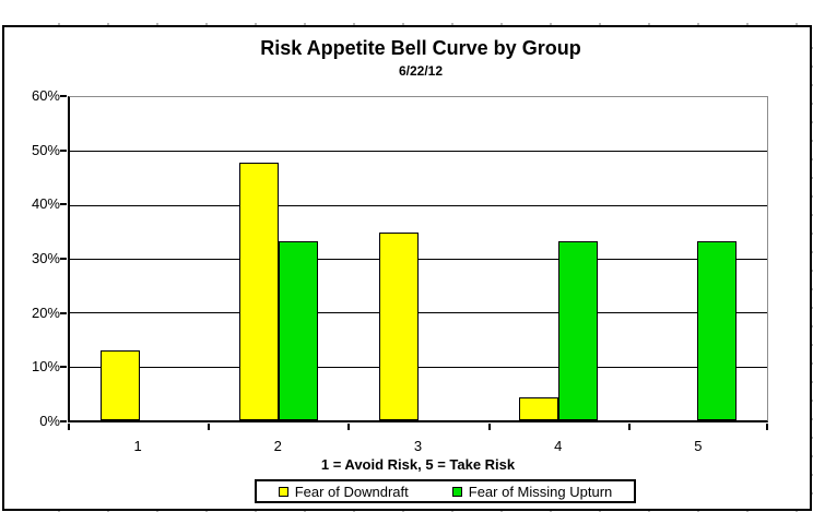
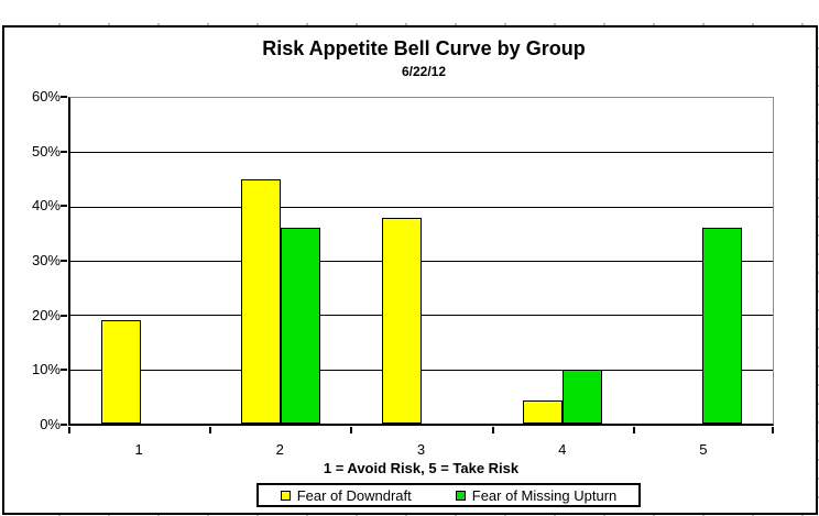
Fear of Downdraft/1: 13% -> 19%
Fear of Downdraft/2: 48% -> 45%
Fear of Missing Upturn/2: 33% -> 36%
Fear of Downdraft/3: 35% -> 38%
Fear of Missing Upturn/4: 33% -> 10%
Fear of Missing Upturn/5: 33% -> 36%
